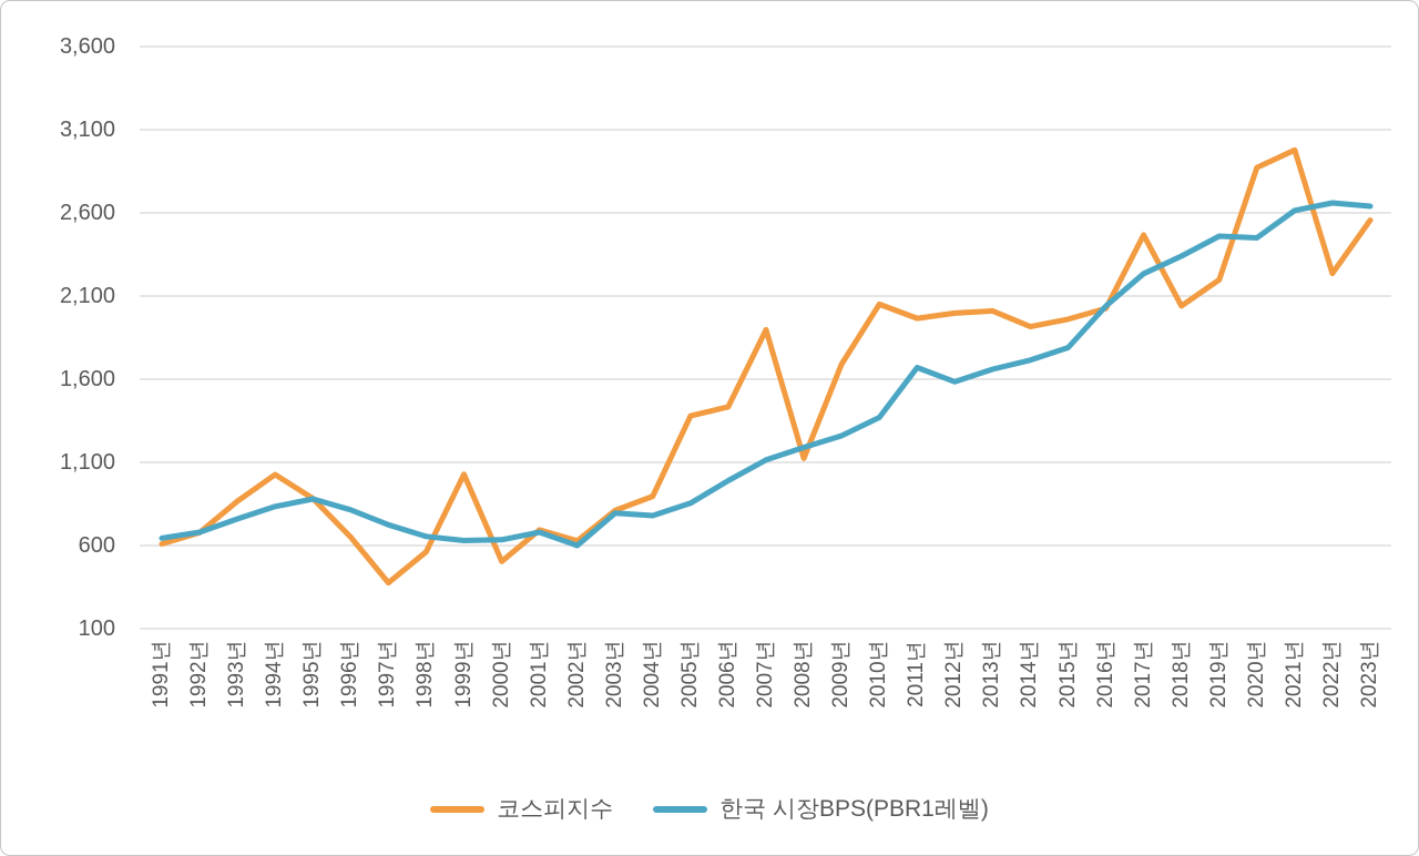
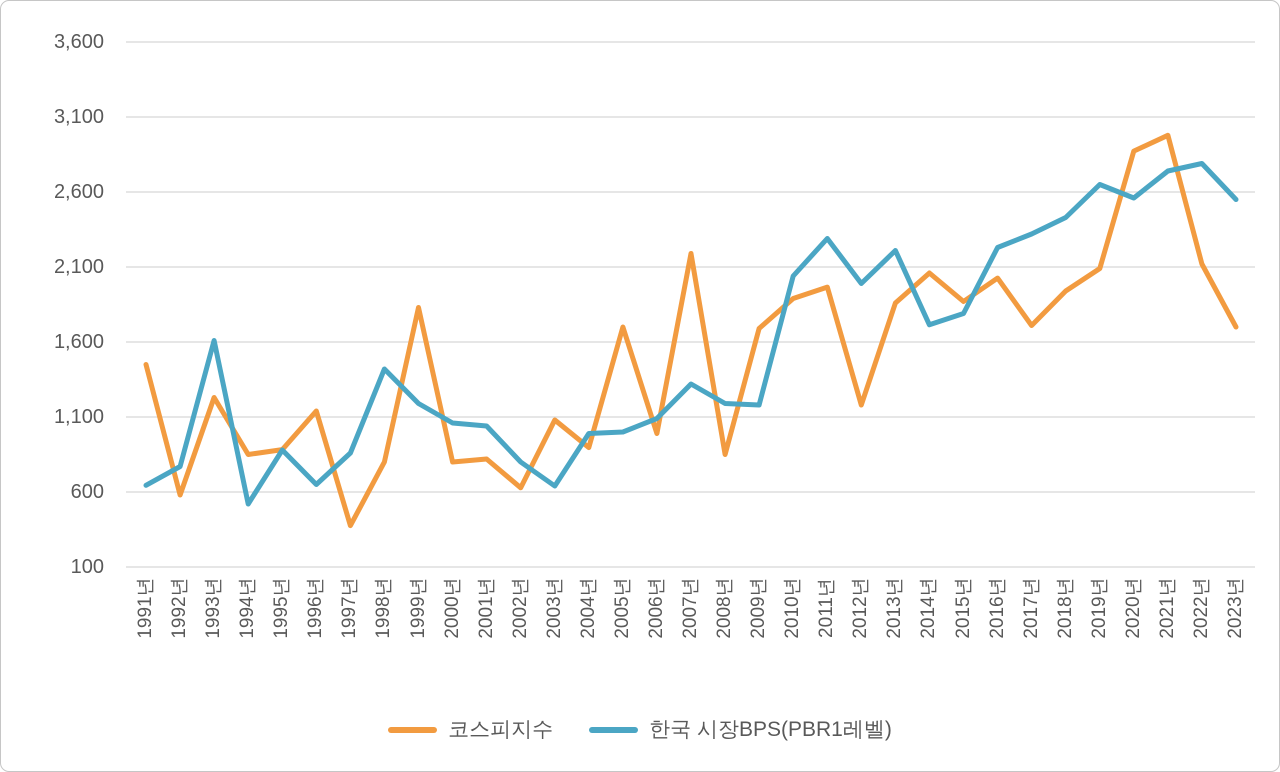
코스피지수/1991년: 610 -> 1450
코스피지수/1992년: 680 -> 580
한국 시장BPS(PBR1레벨)/1992년: 680 -> 770
코스피지수/1993년: 870 -> 1230
한국 시장BPS(PBR1레벨)/1993년: 760 -> 1610
코스피지수/1994년: 1030 -> 850
한국 시장BPS(PBR1레벨)/1994년: 840 -> 520
코스피지수/1996년: 650 -> 1140
한국 시장BPS(PBR1레벨)/1996년: 820 -> 650
한국 시장BPS(PBR1레벨)/1997년: 720 -> 860
코스피지수/1998년: 560 -> 800
한국 시장BPS(PBR1레벨)/1998년: 660 -> 1420
코스피지수/1999년: 1030 -> 1830
한국 시장BPS(PBR1레벨)/1999년: 630 -> 1190
코스피지수/2000년: 500 -> 800
한국 시장BPS(PBR1레벨)/2000년: 640 -> 1060
코스피지수/2001년: 690 -> 820
한국 시장BPS(PBR1레벨)/2001년: 680 -> 1040
한국 시장BPS(PBR1레벨)/2002년: 600 -> 800
코스피지수/2003년: 810 -> 1080
한국 시장BPS(PBR1레벨)/2003년: 800 -> 640
한국 시장BPS(PBR1레벨)/2004년: 780 -> 990
코스피지수/2005년: 1380 -> 1700
한국 시장BPS(PBR1레벨)/2005년: 860 -> 1000
코스피지수/2006년: 1430 -> 990
한국 시장BPS(PBR1레벨)/2006년: 990 -> 1090
코스피지수/2007년: 1900 -> 2190
한국 시장BPS(PBR1레벨)/2007년: 1120 -> 1320
코스피지수/2008년: 1120 -> 850
한국 시장BPS(PBR1레벨)/2009년: 1260 -> 1180
코스피지수/2010년: 2050 -> 1890
한국 시장BPS(PBR1레벨)/2010년: 1370 -> 2040
한국 시장BPS(PBR1레벨)/2011년: 1670 -> 2290
코스피지수/2012년: 2000 -> 1180
한국 시장BPS(PBR1레벨)/2012년: 1580 -> 1990
코스피지수/2013년: 2010 -> 1860
한국 시장BPS(PBR1레벨)/2013년: 1660 -> 2210
코스피지수/2014년: 1920 -> 2060
코스피지수/2015년: 1960 -> 1870
한국 시장BPS(PBR1레벨)/2016년: 2040 -> 2230
코스피지수/2017년: 2470 -> 1710
한국 시장BPS(PBR1레벨)/2017년: 2240 -> 2320
코스피지수/2018년: 2040 -> 1940
한국 시장BPS(PBR1레벨)/2018년: 2340 -> 2430
코스피지수/2019년: 2200 -> 2090
한국 시장BPS(PBR1레벨)/2019년: 2460 -> 2650
한국 시장BPS(PBR1레벨)/2020년: 2450 -> 2560
한국 시장BPS(PBR1레벨)/2021년: 2620 -> 2740
코스피지수/2022년: 2240 -> 2120
한국 시장BPS(PBR1레벨)/2022년: 2660 -> 2790
코스피지수/2023년: 2560 -> 1700
한국 시장BPS(PBR1레벨)/2023년: 2640 -> 2550
